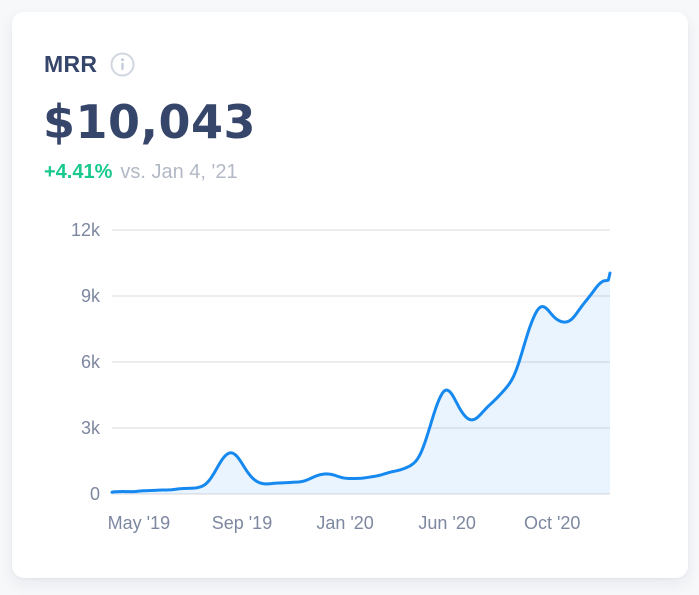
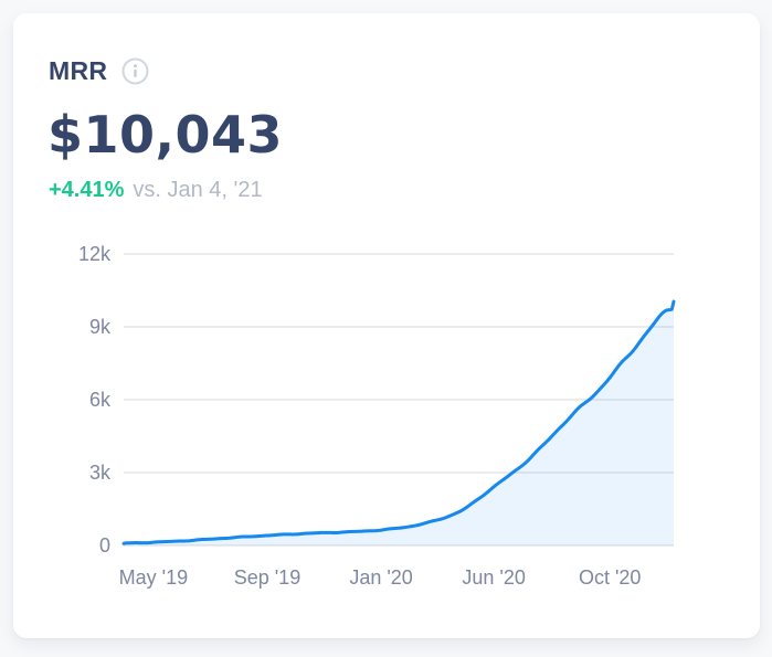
Sep '19: 2.3k -> 0.4k
Jan '20: 1.0k -> 0.6k
Jun '20: 5.3k -> 2.3k
Oct '20: 9.0k -> 6.2k
